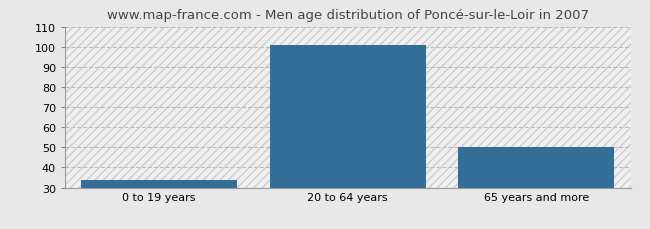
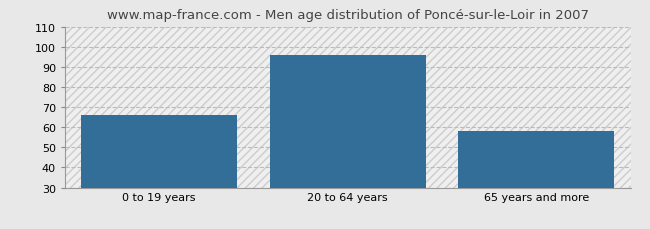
0 to 19 years: 34 -> 66
20 to 64 years: 101 -> 96
65 years and more: 50 -> 58
